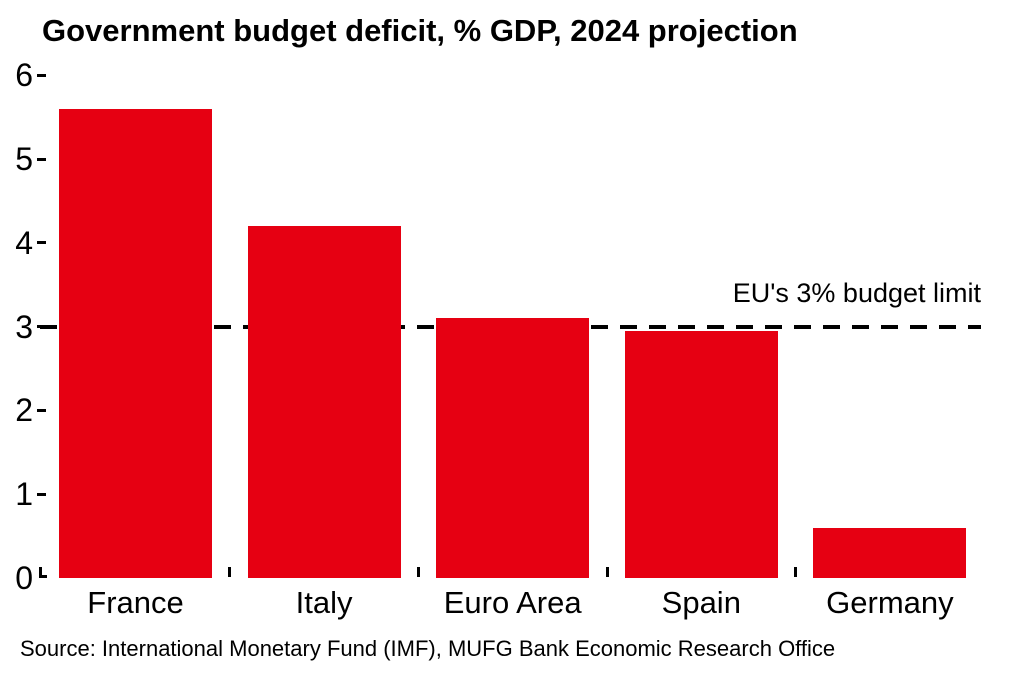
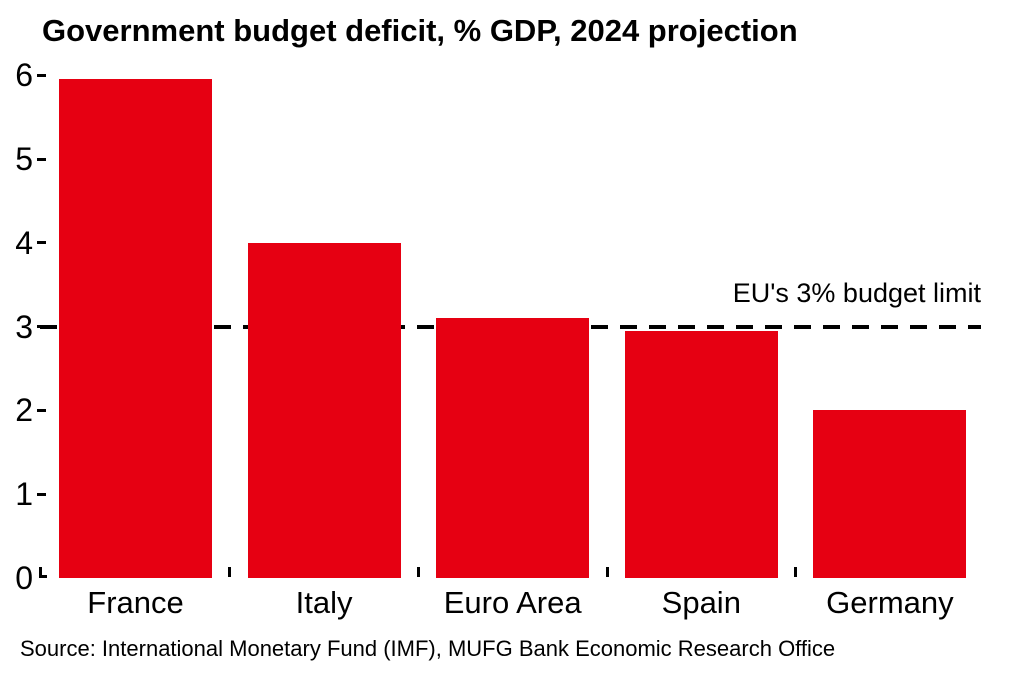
France: 5.6 -> 6.0
Italy: 4.2 -> 4.0
Germany: 0.6 -> 2.0
